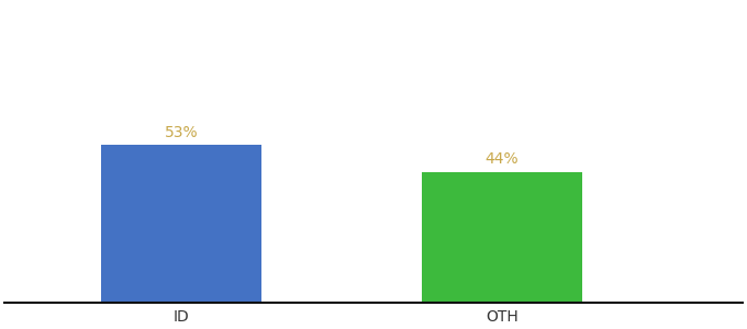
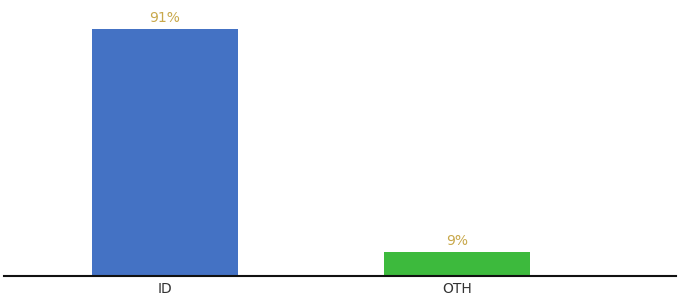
ID: 53% -> 91%
OTH: 44% -> 9%
